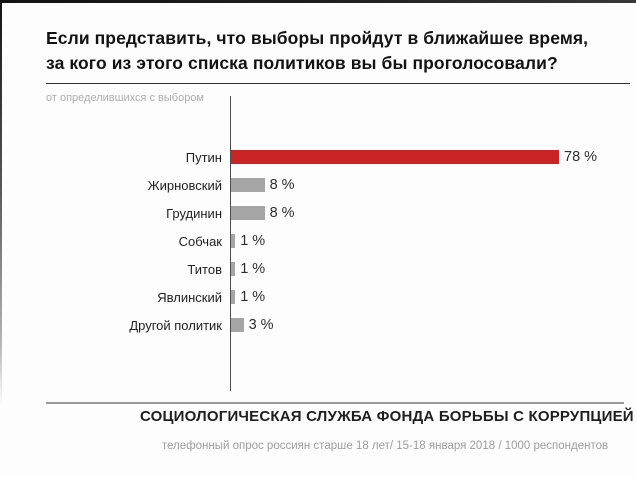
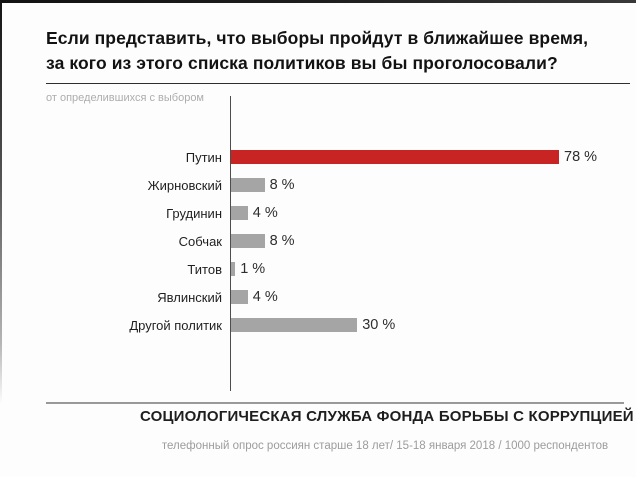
Грудинин: 8 -> 4
Собчак: 1 -> 8
Явлинский: 1 -> 4
Другой политик: 3 -> 30
